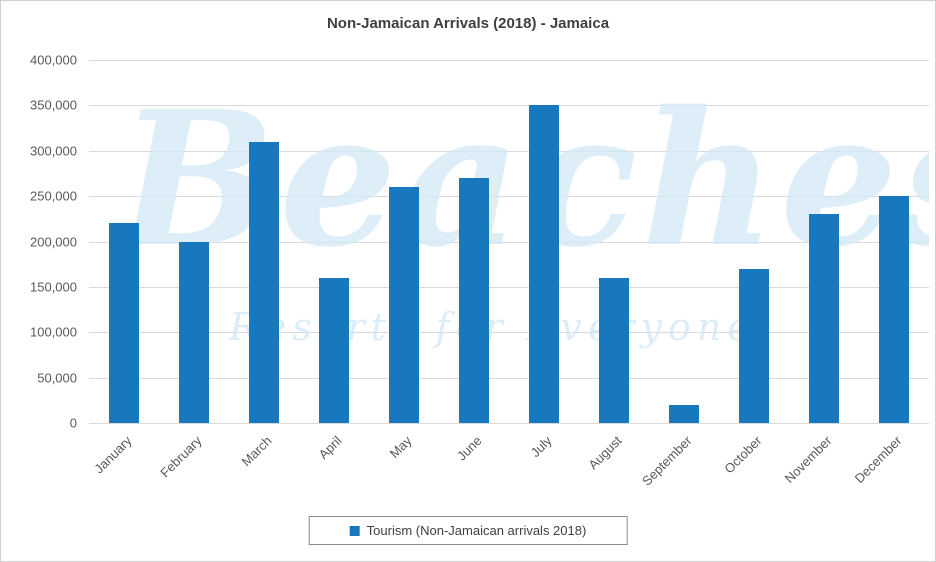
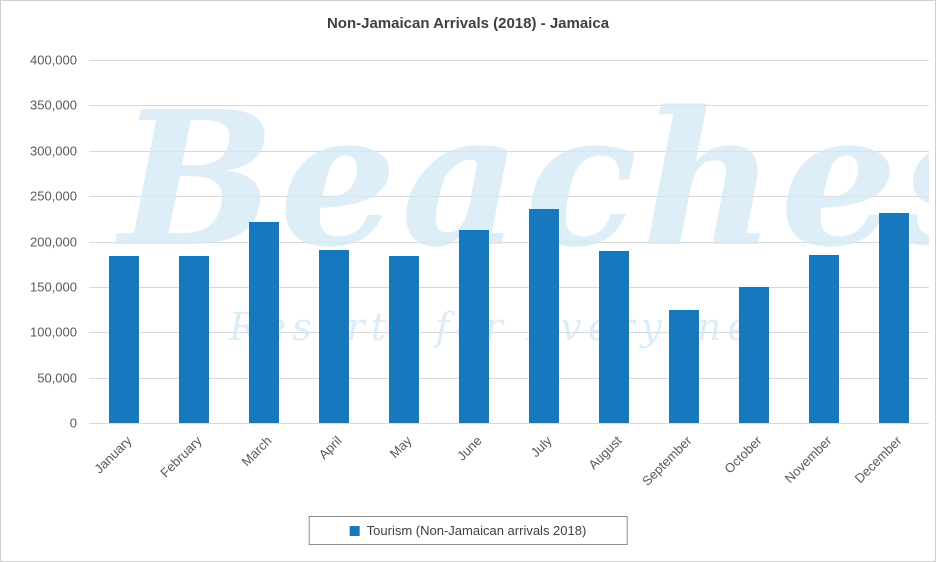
January: 220000 -> 180000
February: 200000 -> 180000
March: 310000 -> 220000
April: 160000 -> 190000
May: 260000 -> 180000
June: 270000 -> 210000
July: 350000 -> 240000
August: 160000 -> 190000
September: 20000 -> 120000
October: 170000 -> 150000
November: 230000 -> 180000
December: 250000 -> 230000
